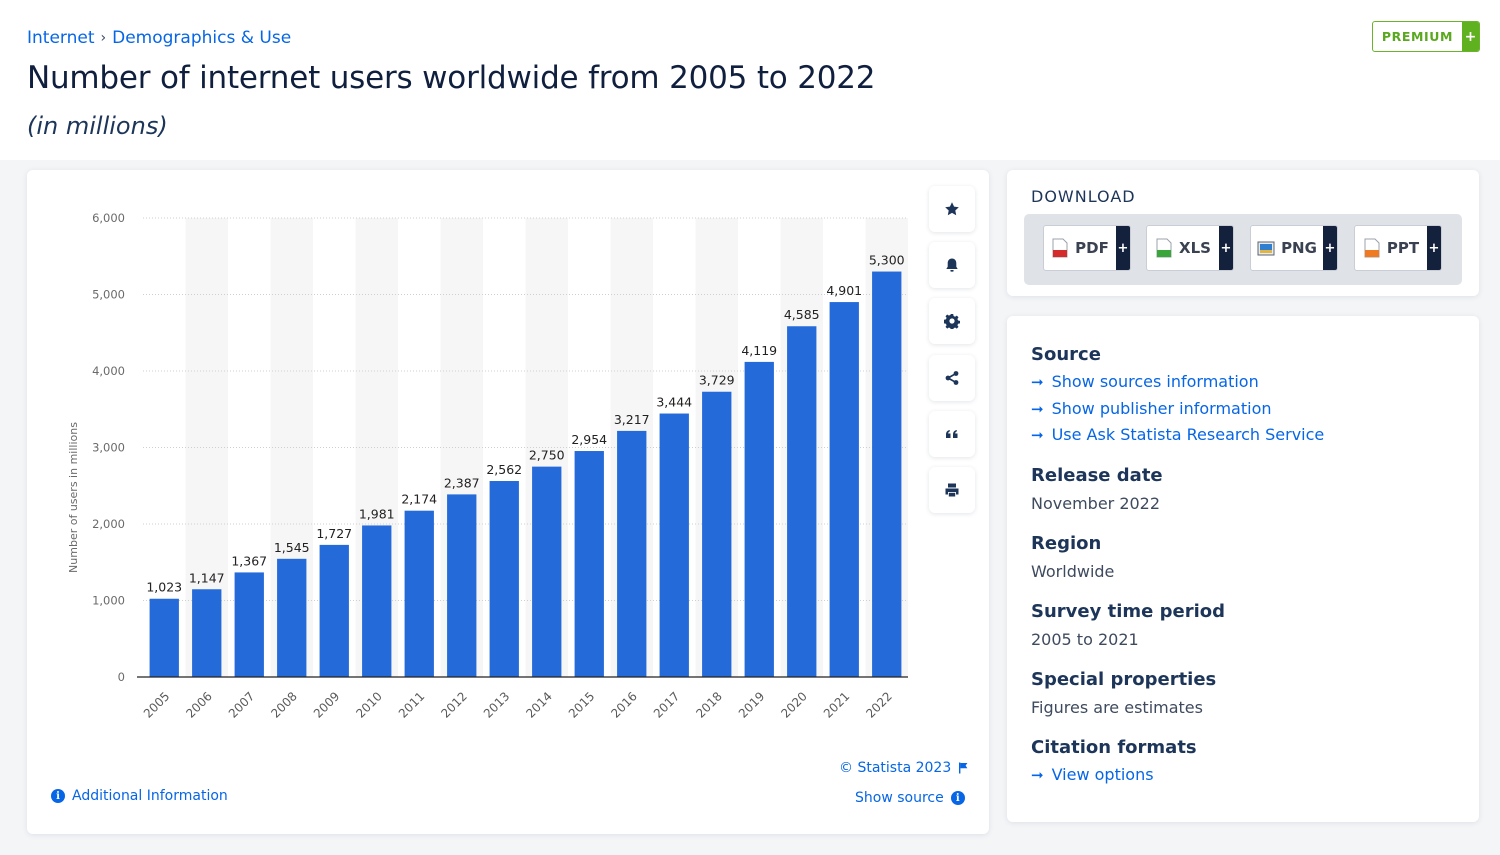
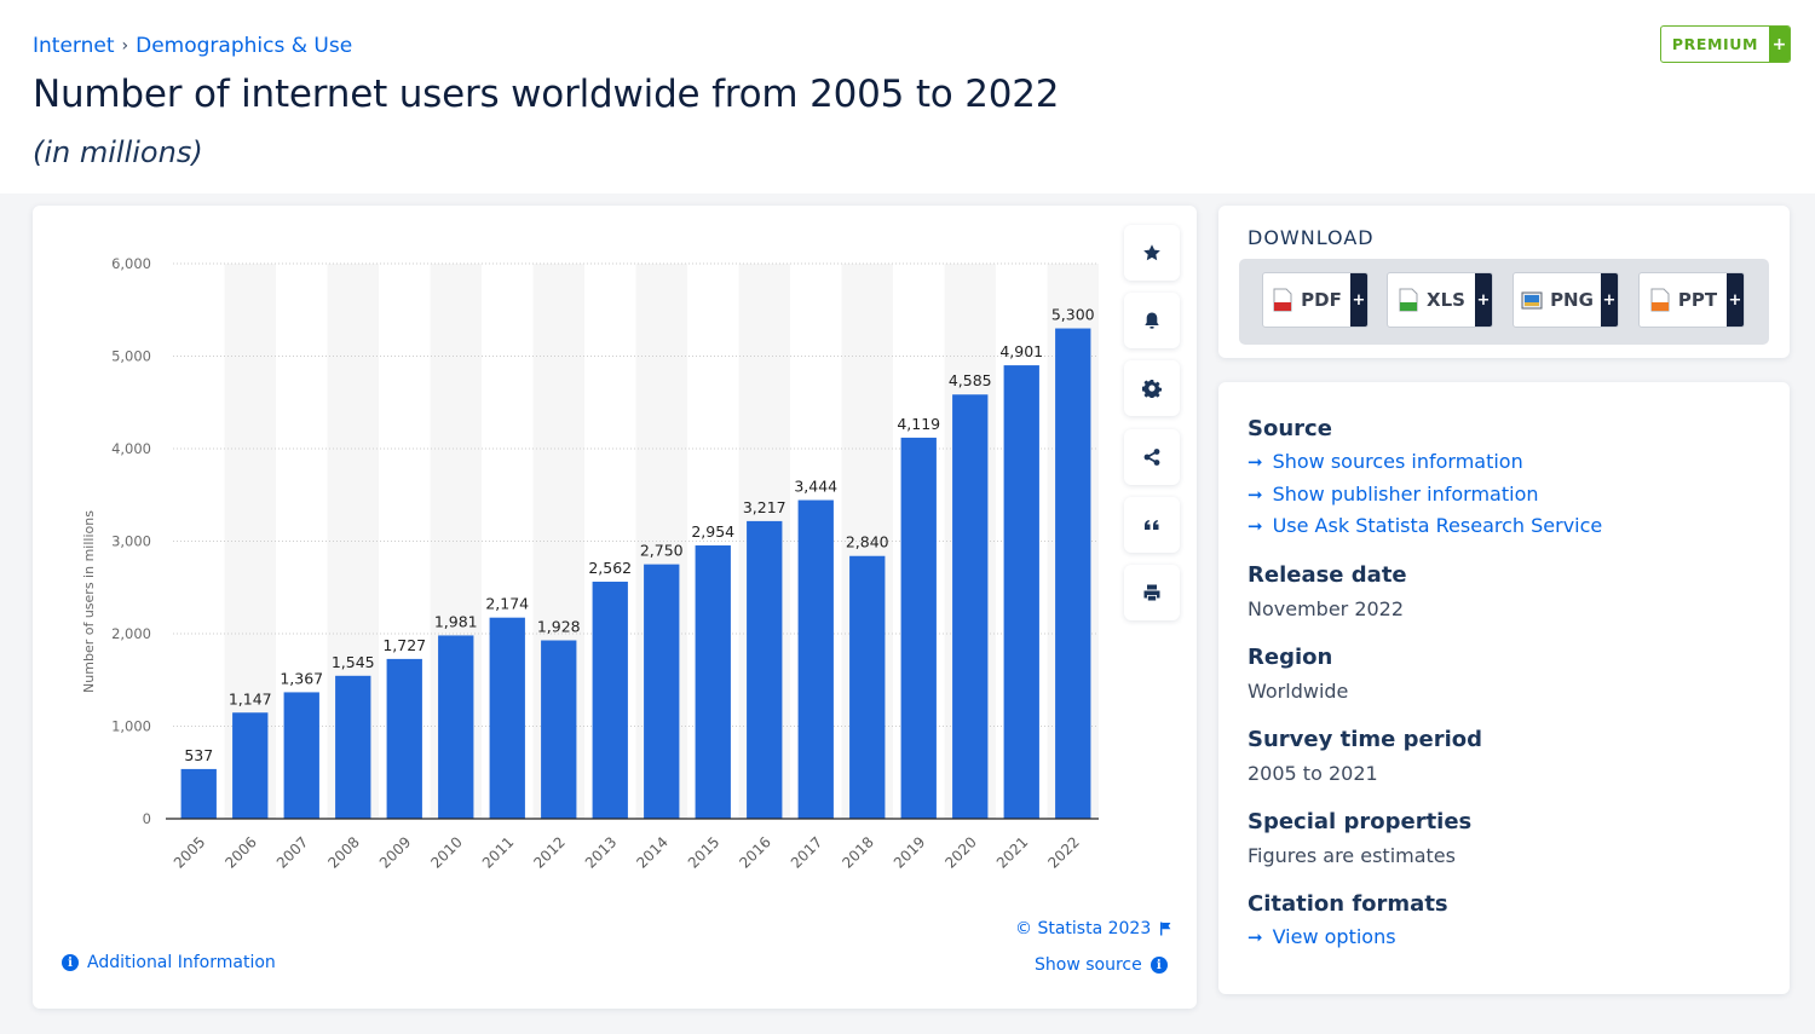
2005: 1,023 -> 537
2012: 2,387 -> 1,928
2018: 3,729 -> 2,840
